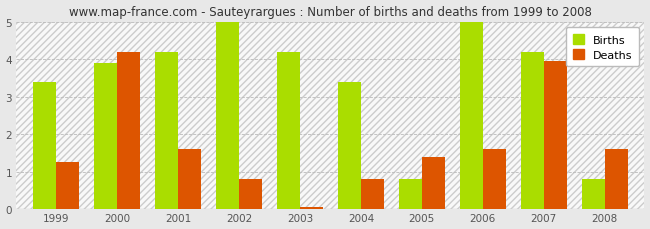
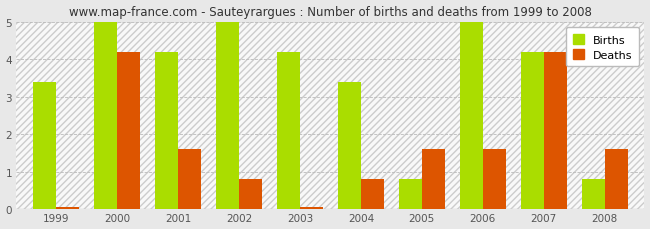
Deaths/1999: 1.25 -> 0.05
Births/2000: 3.9 -> 5.0
Deaths/2005: 1.40 -> 1.60
Deaths/2007: 3.95 -> 4.20
